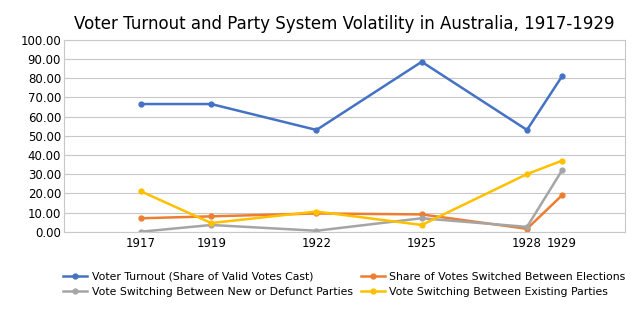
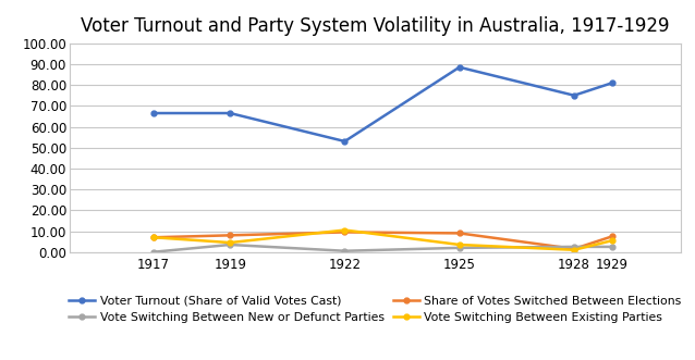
Vote Switching Between Existing Parties/1917: 21 -> 7
Vote Switching Between New or Defunct Parties/1925: 7 -> 2
Voter Turnout (Share of Valid Votes Cast)/1928: 53 -> 75
Vote Switching Between Existing Parties/1928: 30 -> 1
Share of Votes Switched Between Elections/1929: 19 -> 8
Vote Switching Between New or Defunct Parties/1929: 32 -> 2
Vote Switching Between Existing Parties/1929: 37 -> 6
